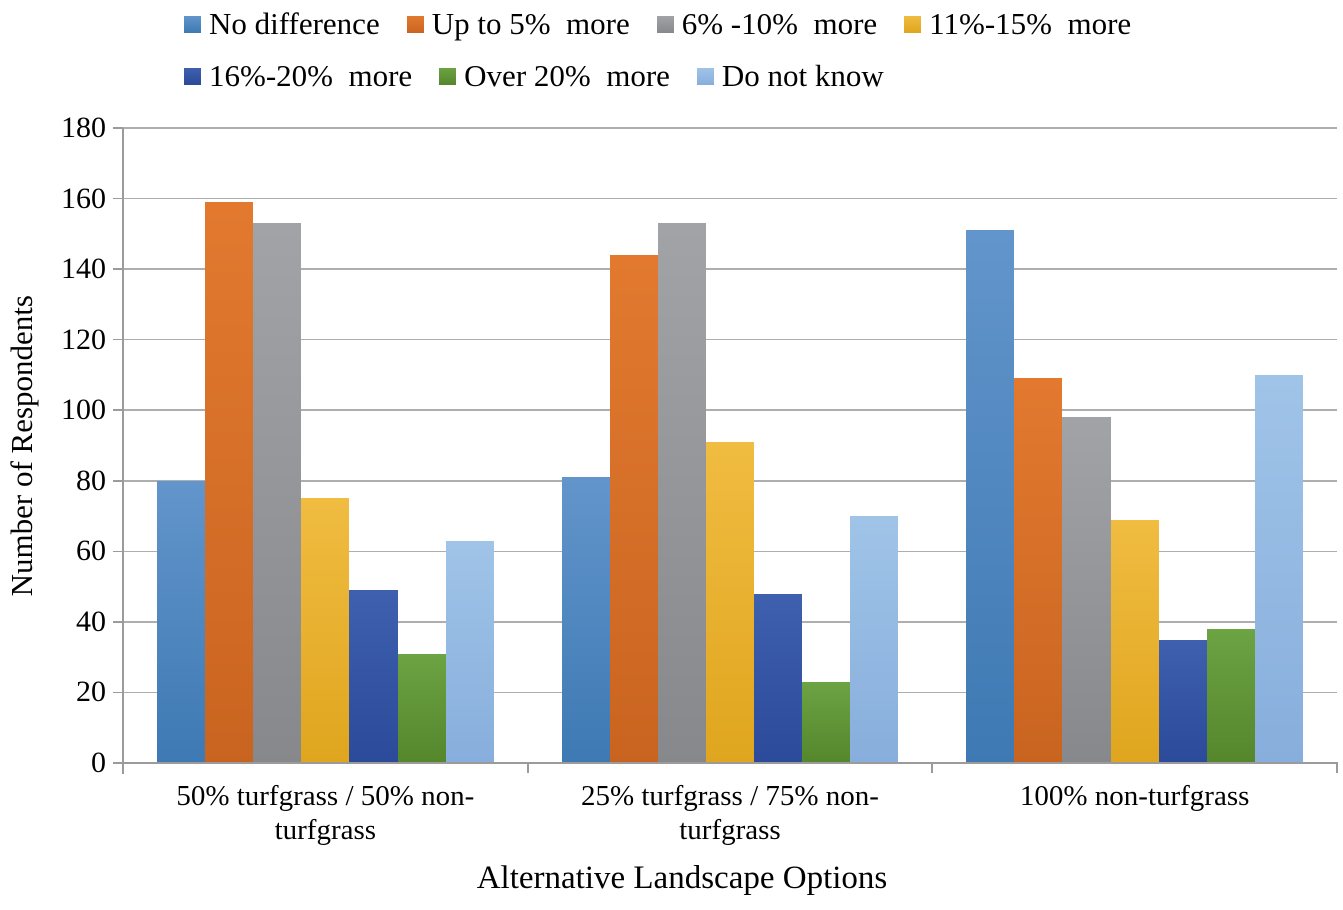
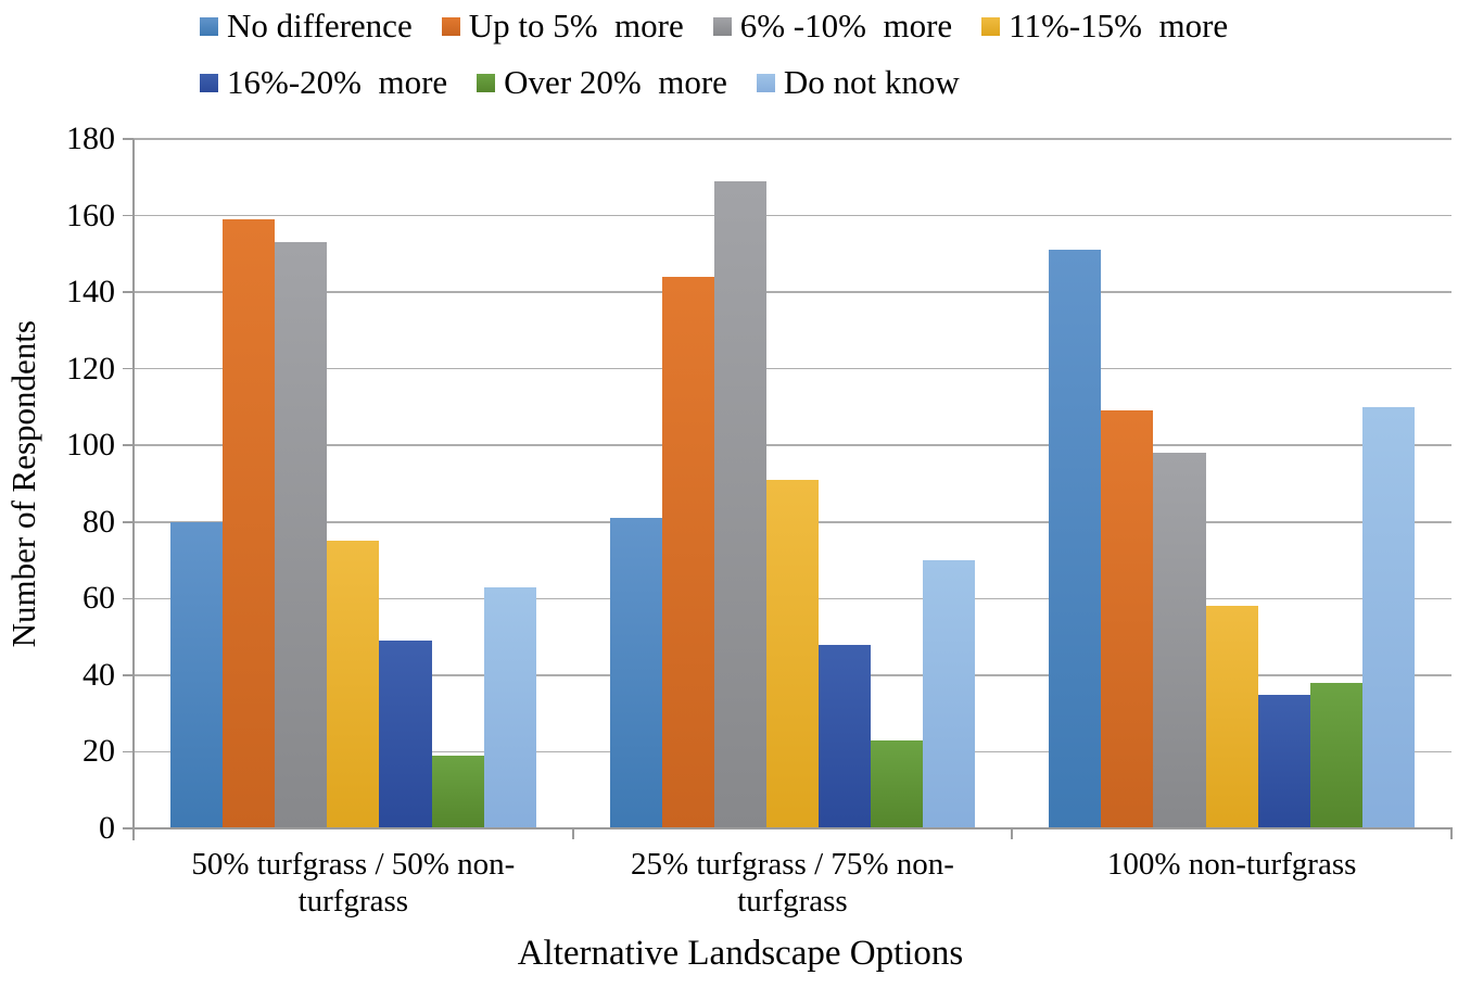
Over 20% more/50% turfgrass / 50% non-turfgrass: 31 -> 19
6% -10% more/25% turfgrass / 75% non-turfgrass: 153 -> 169
11%-15% more/100% non-turfgrass: 69 -> 58
